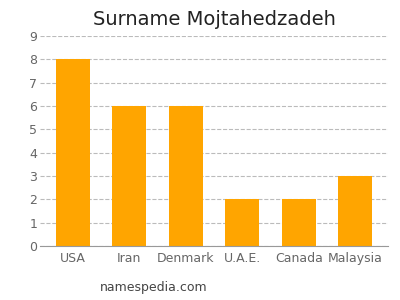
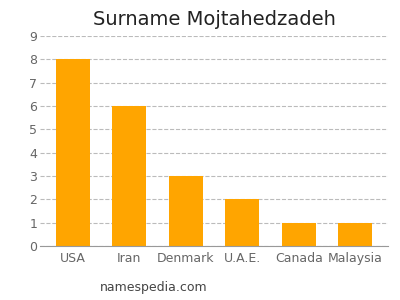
Denmark: 6 -> 3
Canada: 2 -> 1
Malaysia: 3 -> 1
